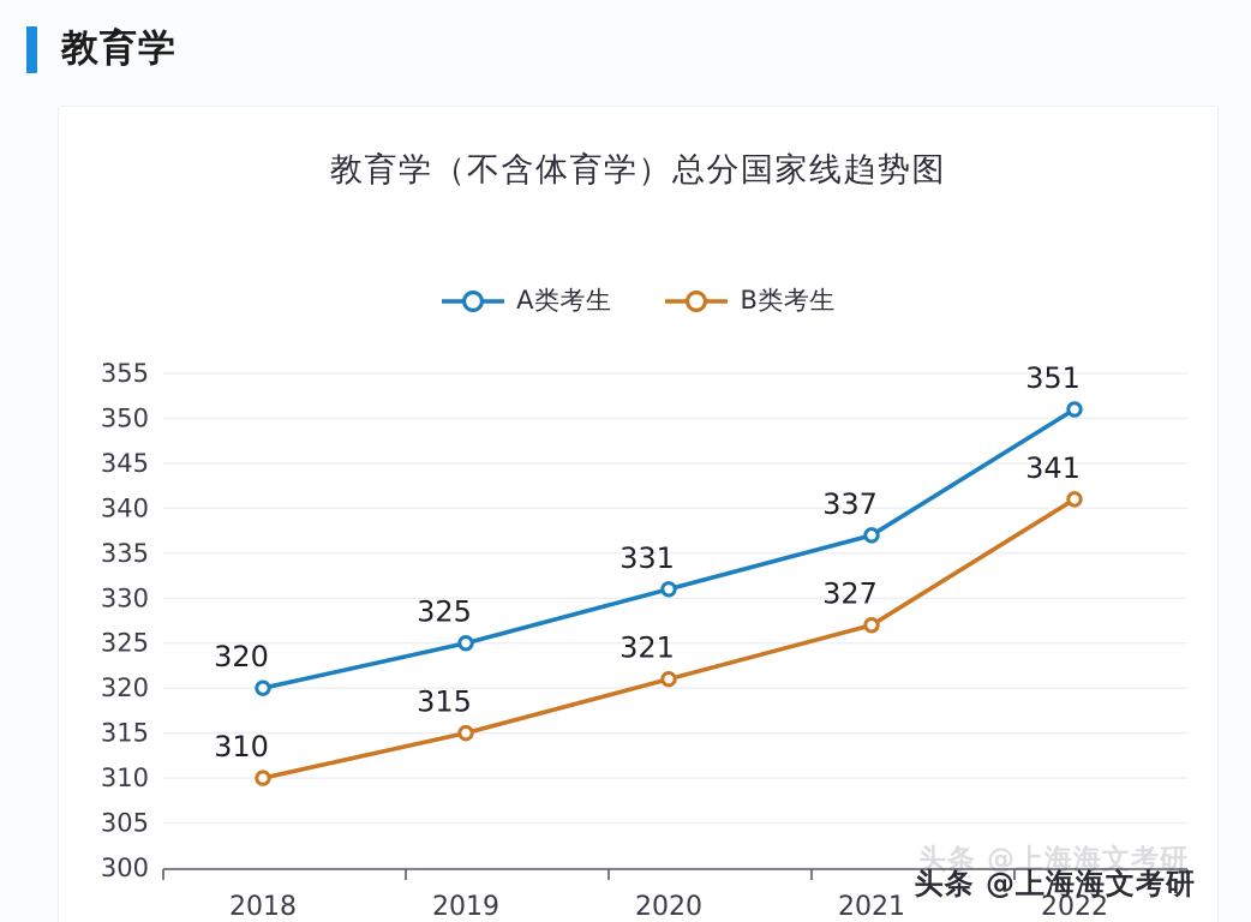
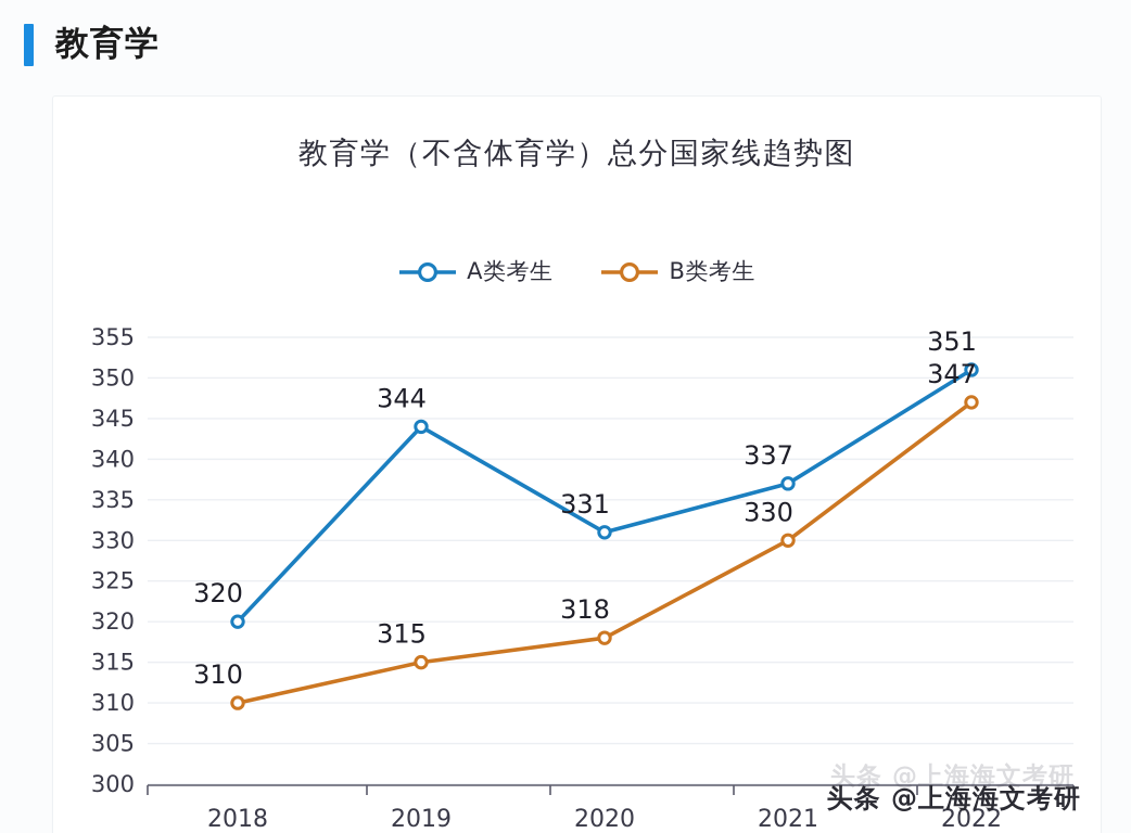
A类考生/2019: 325 -> 344
B类考生/2020: 321 -> 318
B类考生/2021: 327 -> 330
B类考生/2022: 341 -> 347
